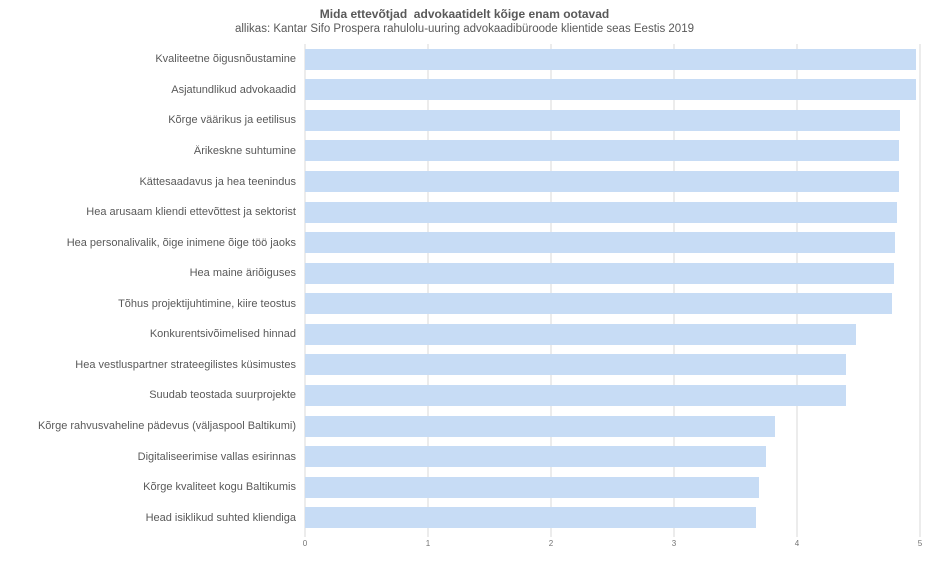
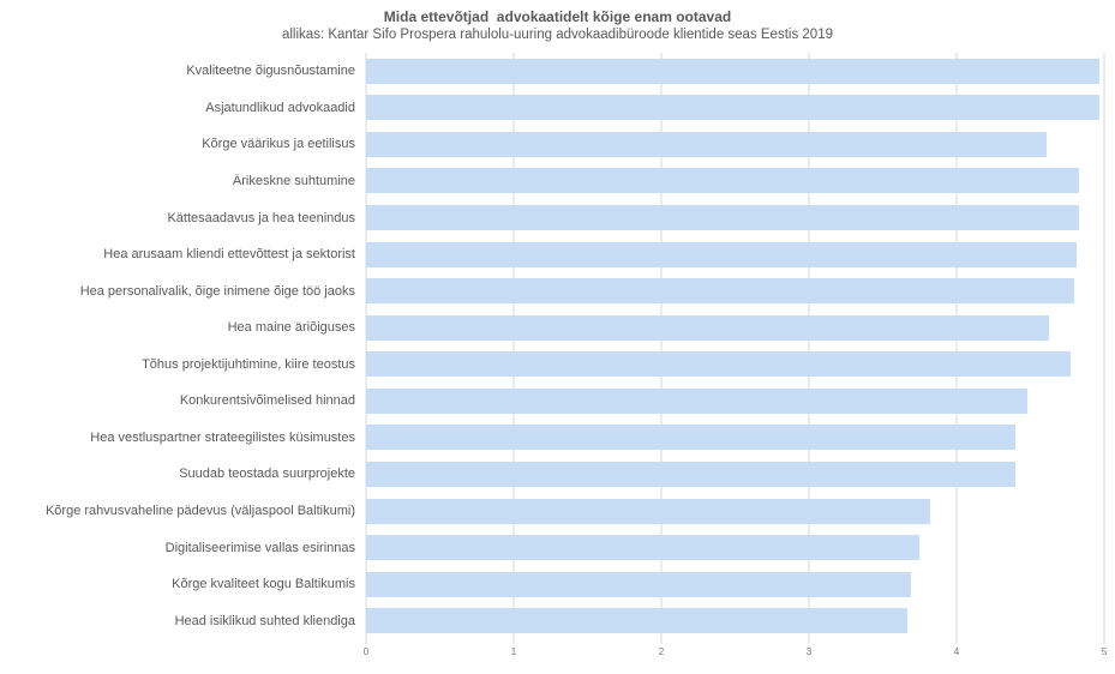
Kõrge väärikus ja eetilisus: 4.84 -> 4.61
Hea maine äriõiguses: 4.79 -> 4.63
